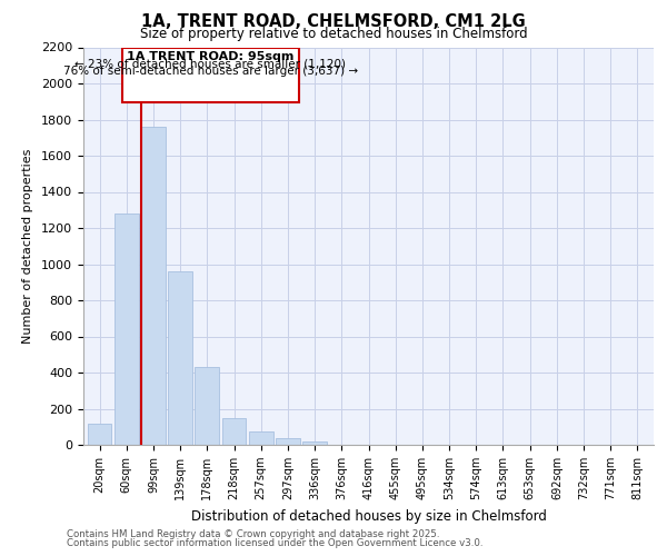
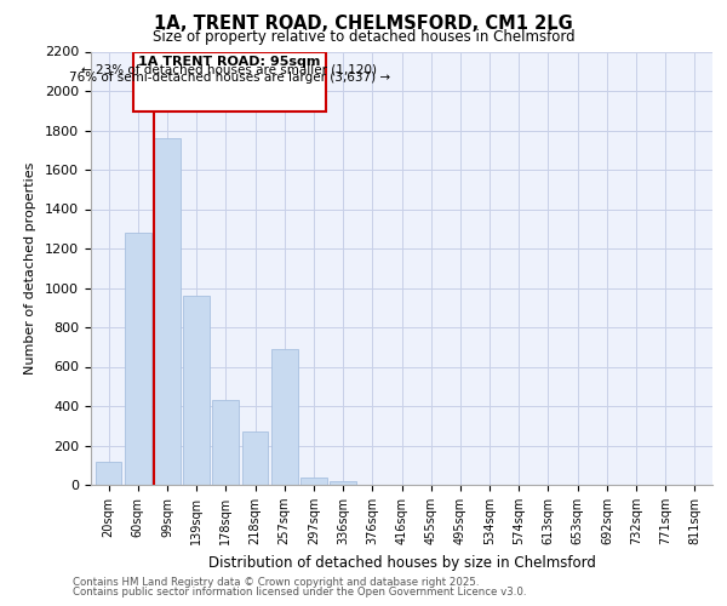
218sqm: 150 -> 270
257sqm: 80 -> 690
